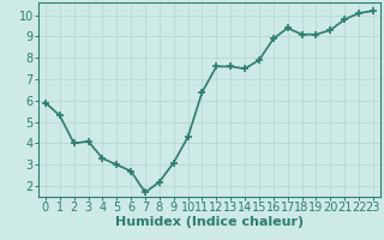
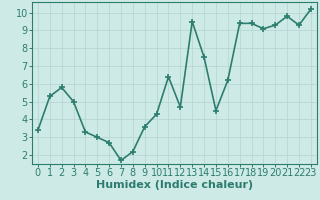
0: 5.9 -> 3.4
2: 4.0 -> 5.8
3: 4.1 -> 5.0
9: 3.1 -> 3.6
12: 7.6 -> 4.7
13: 7.6 -> 9.5
15: 7.9 -> 4.5
16: 8.9 -> 6.2
18: 9.1 -> 9.4
22: 10.1 -> 9.3
